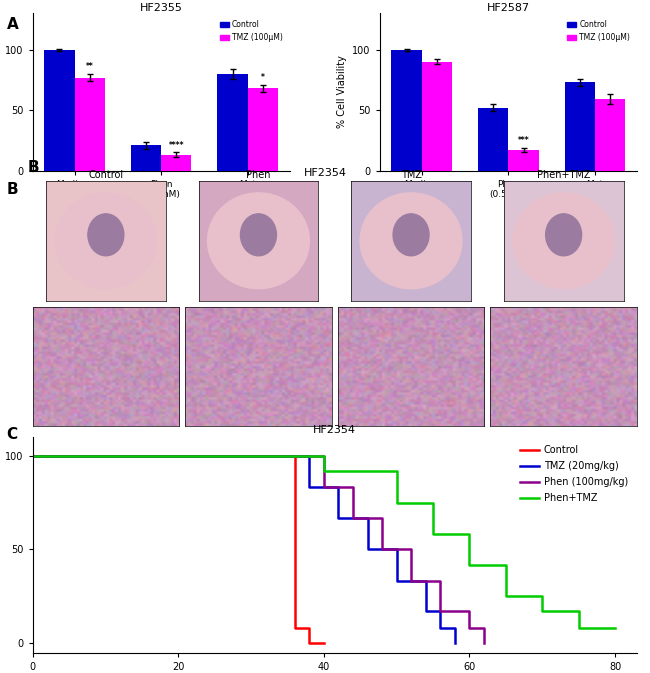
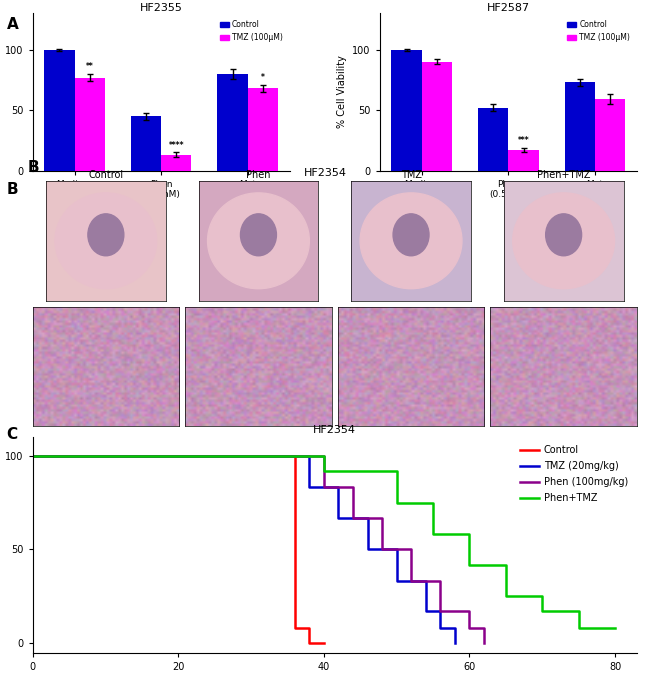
HF2355/Control/Phen (0.5mM): 21 -> 45
